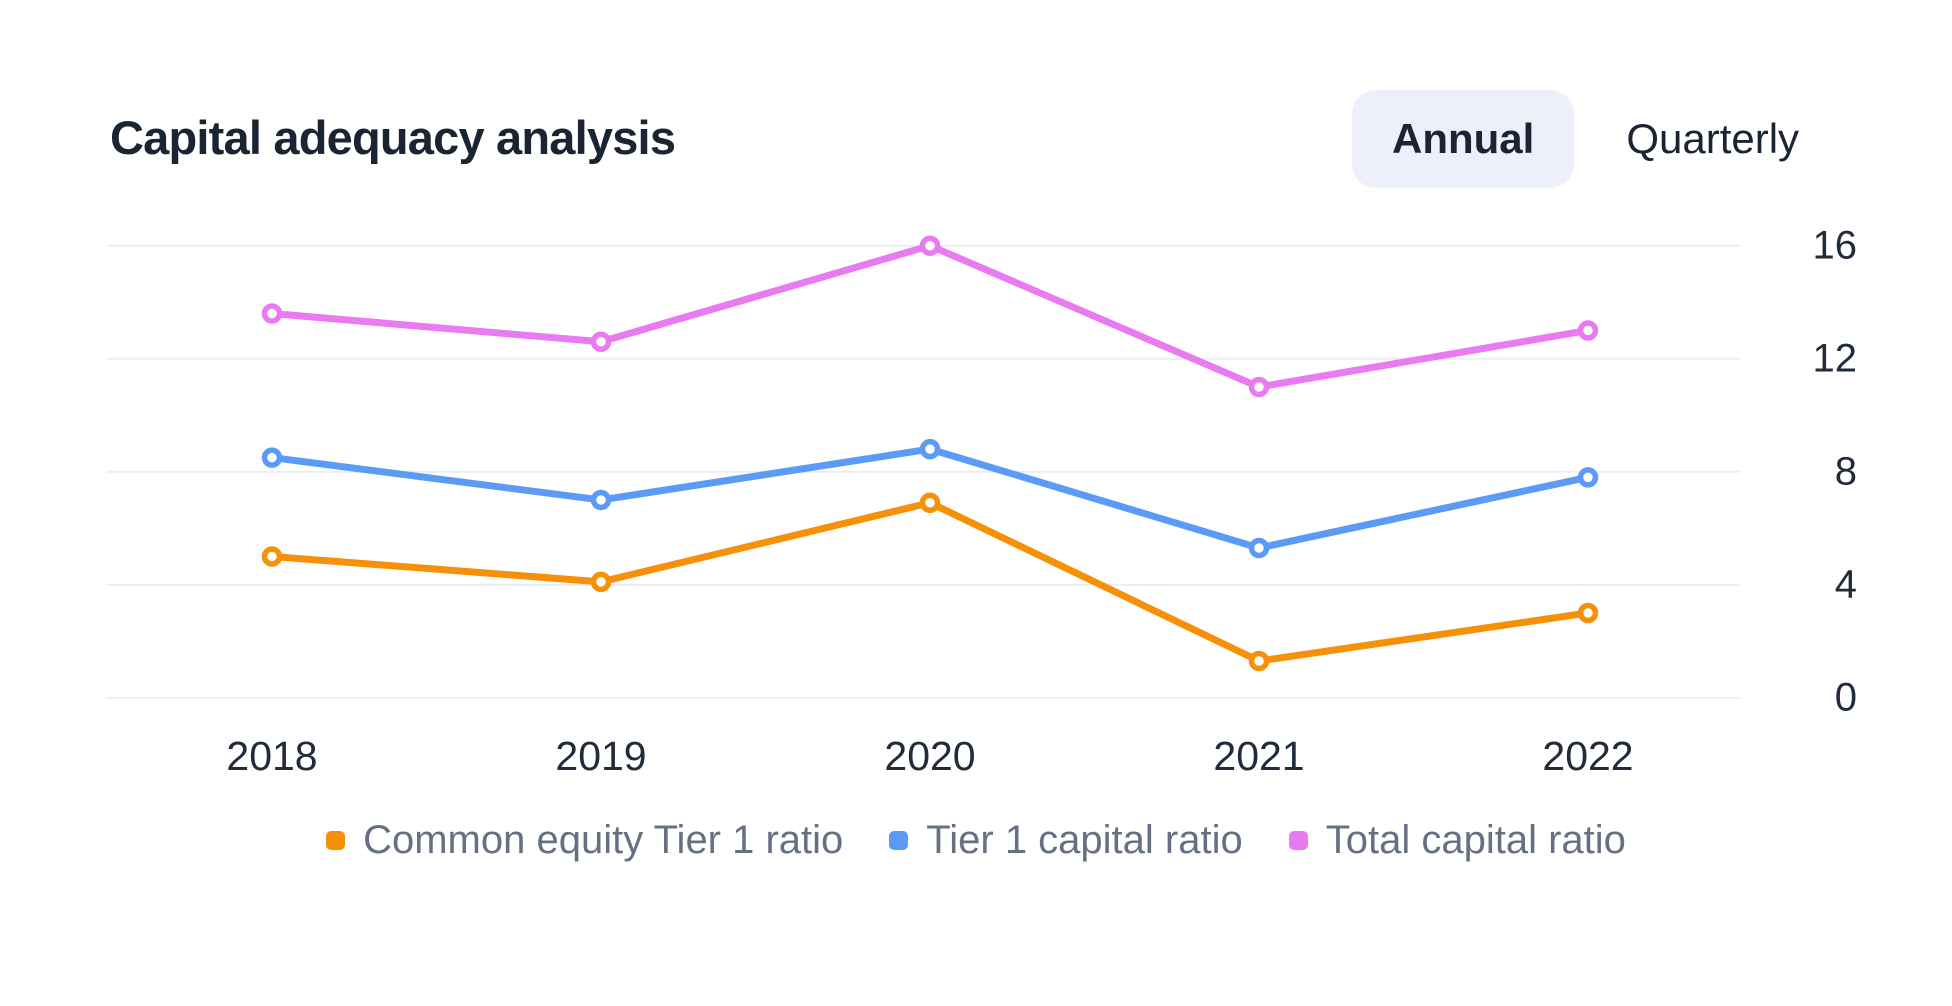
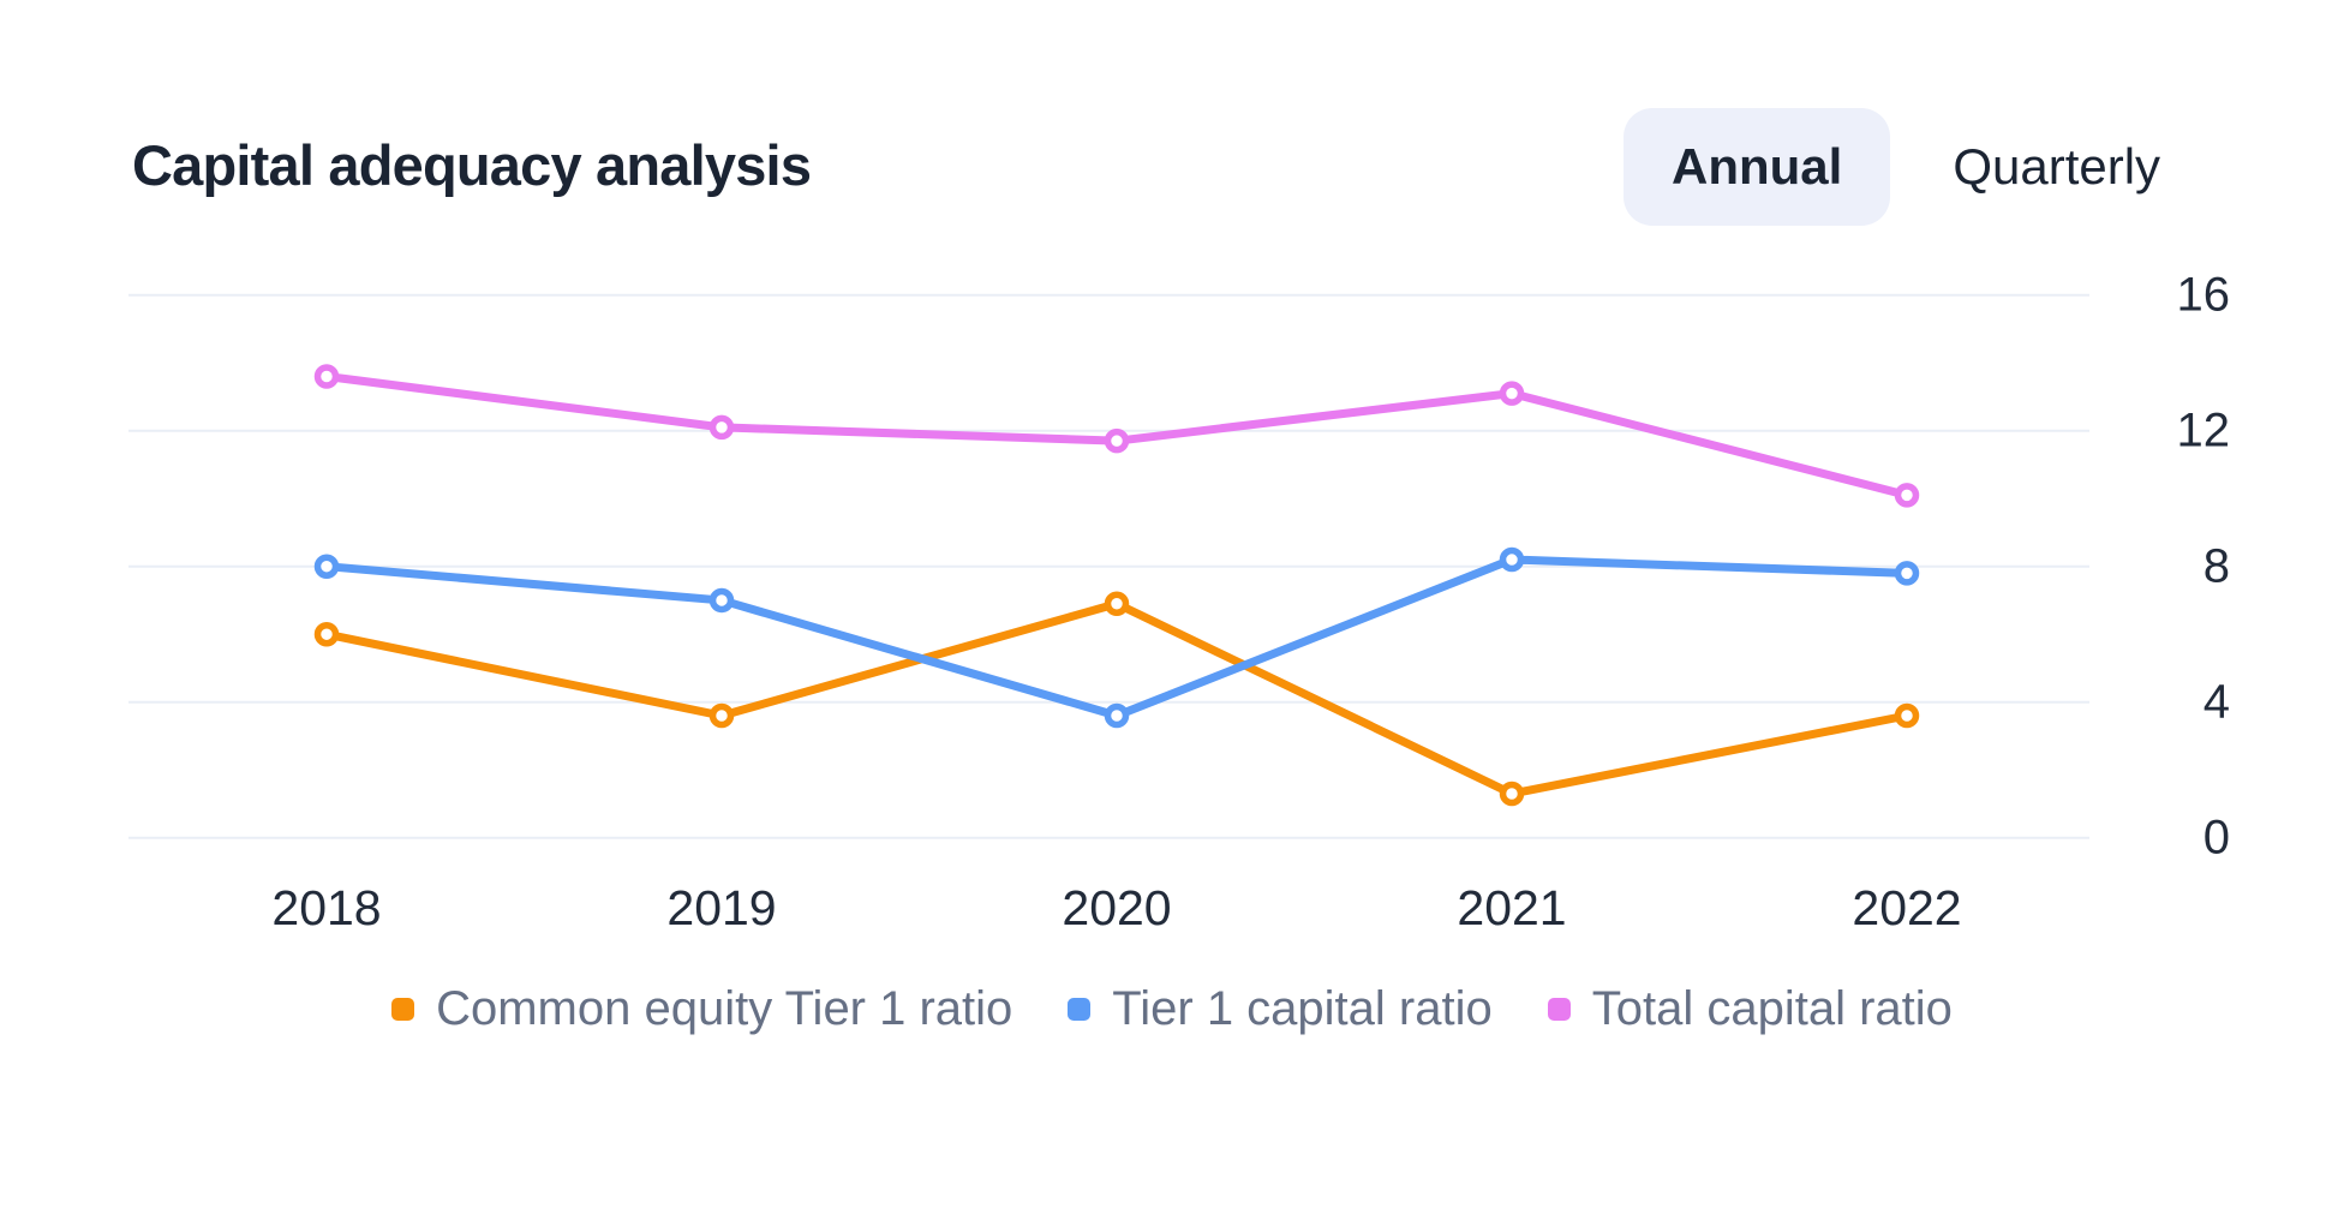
Common equity Tier 1 ratio/2018: 5.0 -> 6.0
Tier 1 capital ratio/2018: 8.5 -> 8.0
Common equity Tier 1 ratio/2019: 4.1 -> 3.6
Total capital ratio/2019: 12.6 -> 12.1
Tier 1 capital ratio/2020: 8.8 -> 3.6
Total capital ratio/2020: 16.0 -> 11.7
Tier 1 capital ratio/2021: 5.3 -> 8.2
Total capital ratio/2021: 11.0 -> 13.1
Common equity Tier 1 ratio/2022: 3.0 -> 3.6
Total capital ratio/2022: 13.0 -> 10.1
